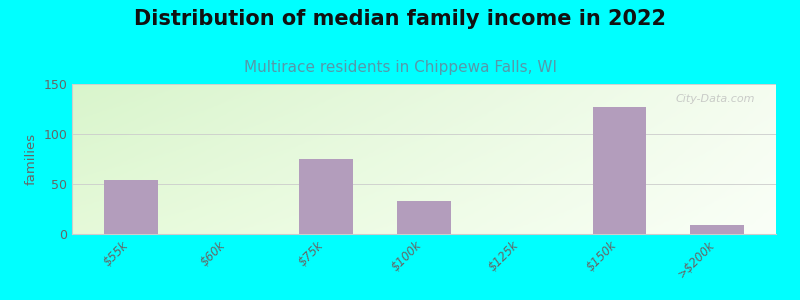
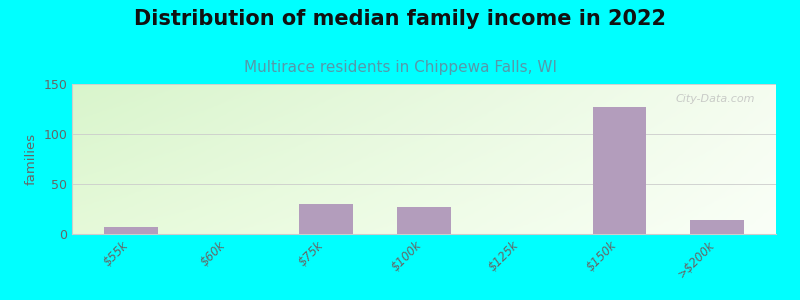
$55k: 54 -> 7
$75k: 75 -> 30
$100k: 33 -> 27
>$200k: 9 -> 14
